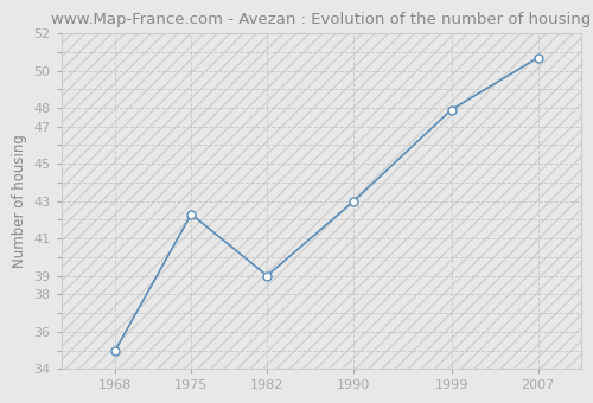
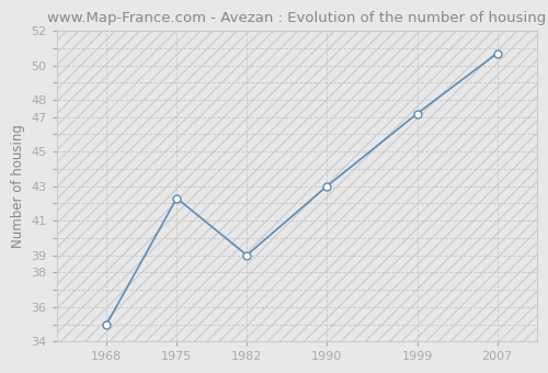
1999: 47.9 -> 47.2
